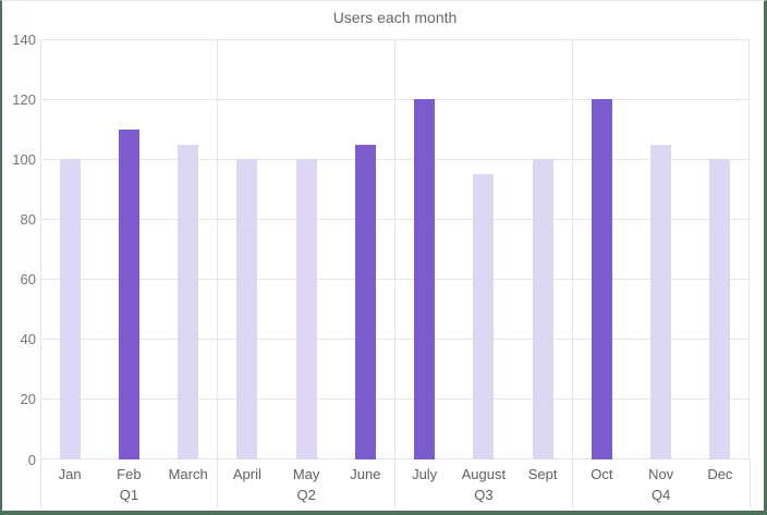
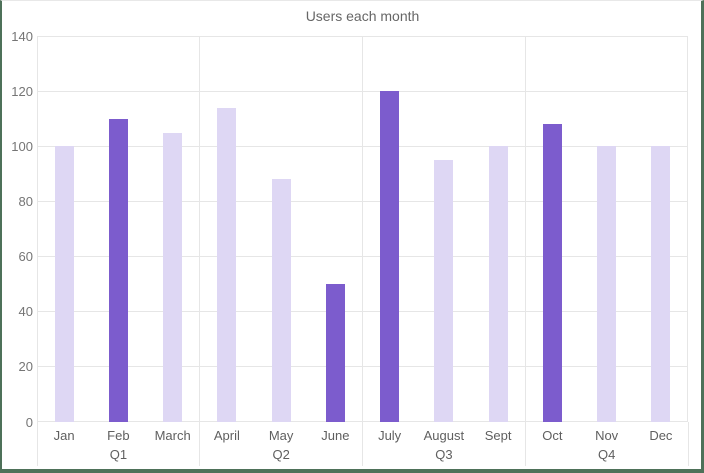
April: 100 -> 114
May: 100 -> 88
June: 105 -> 50
Oct: 120 -> 108
Nov: 105 -> 100
